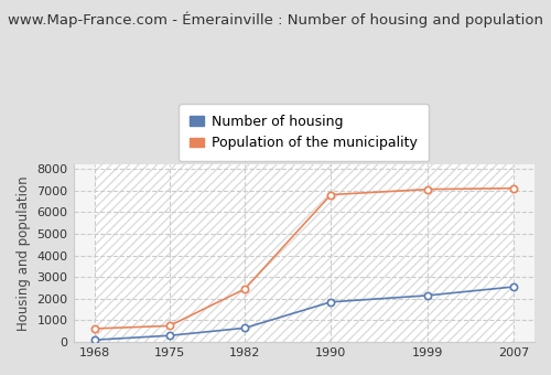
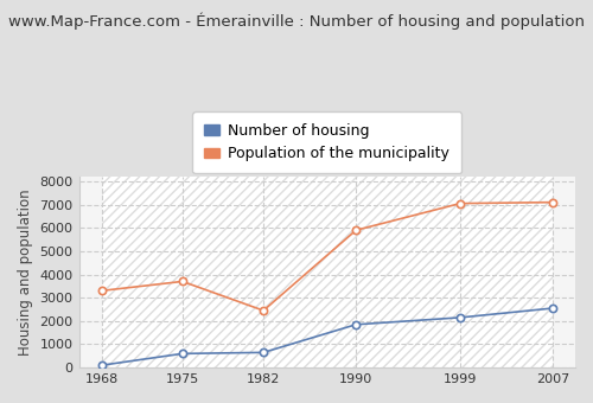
Population of the municipality/1968: 600 -> 3300
Number of housing/1975: 300 -> 600
Population of the municipality/1975: 800 -> 3700
Population of the municipality/1990: 6800 -> 5900
